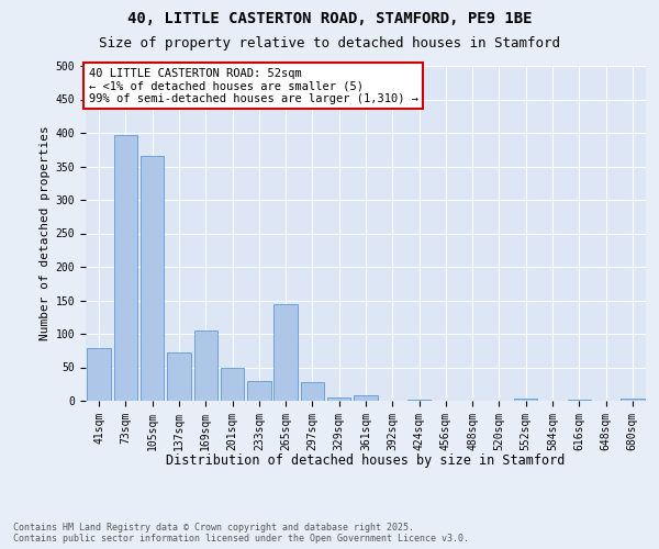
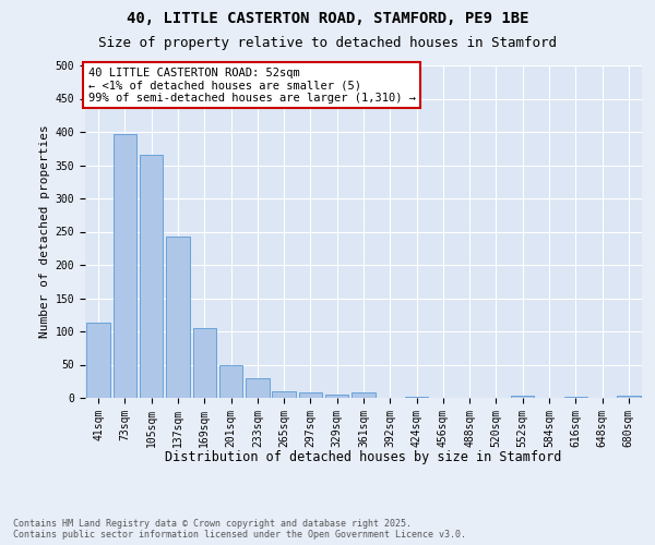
41sqm: 78 -> 113
137sqm: 72 -> 242
265sqm: 144 -> 10
297sqm: 28 -> 8
